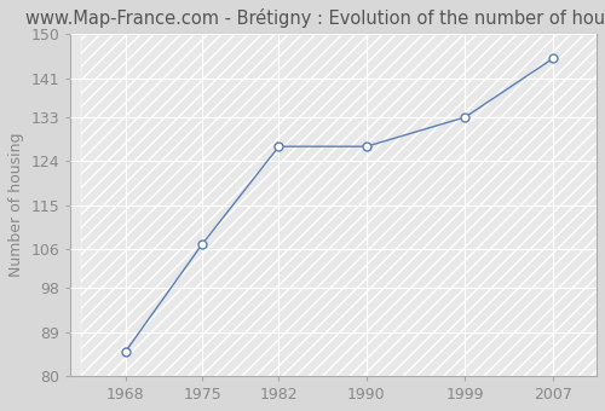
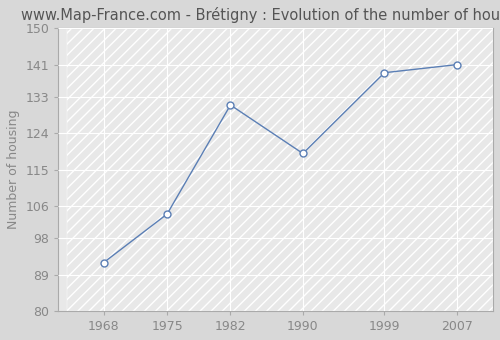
1968: 85 -> 92
1975: 107 -> 104
1982: 127 -> 131
1990: 127 -> 119
1999: 133 -> 139
2007: 145 -> 141
